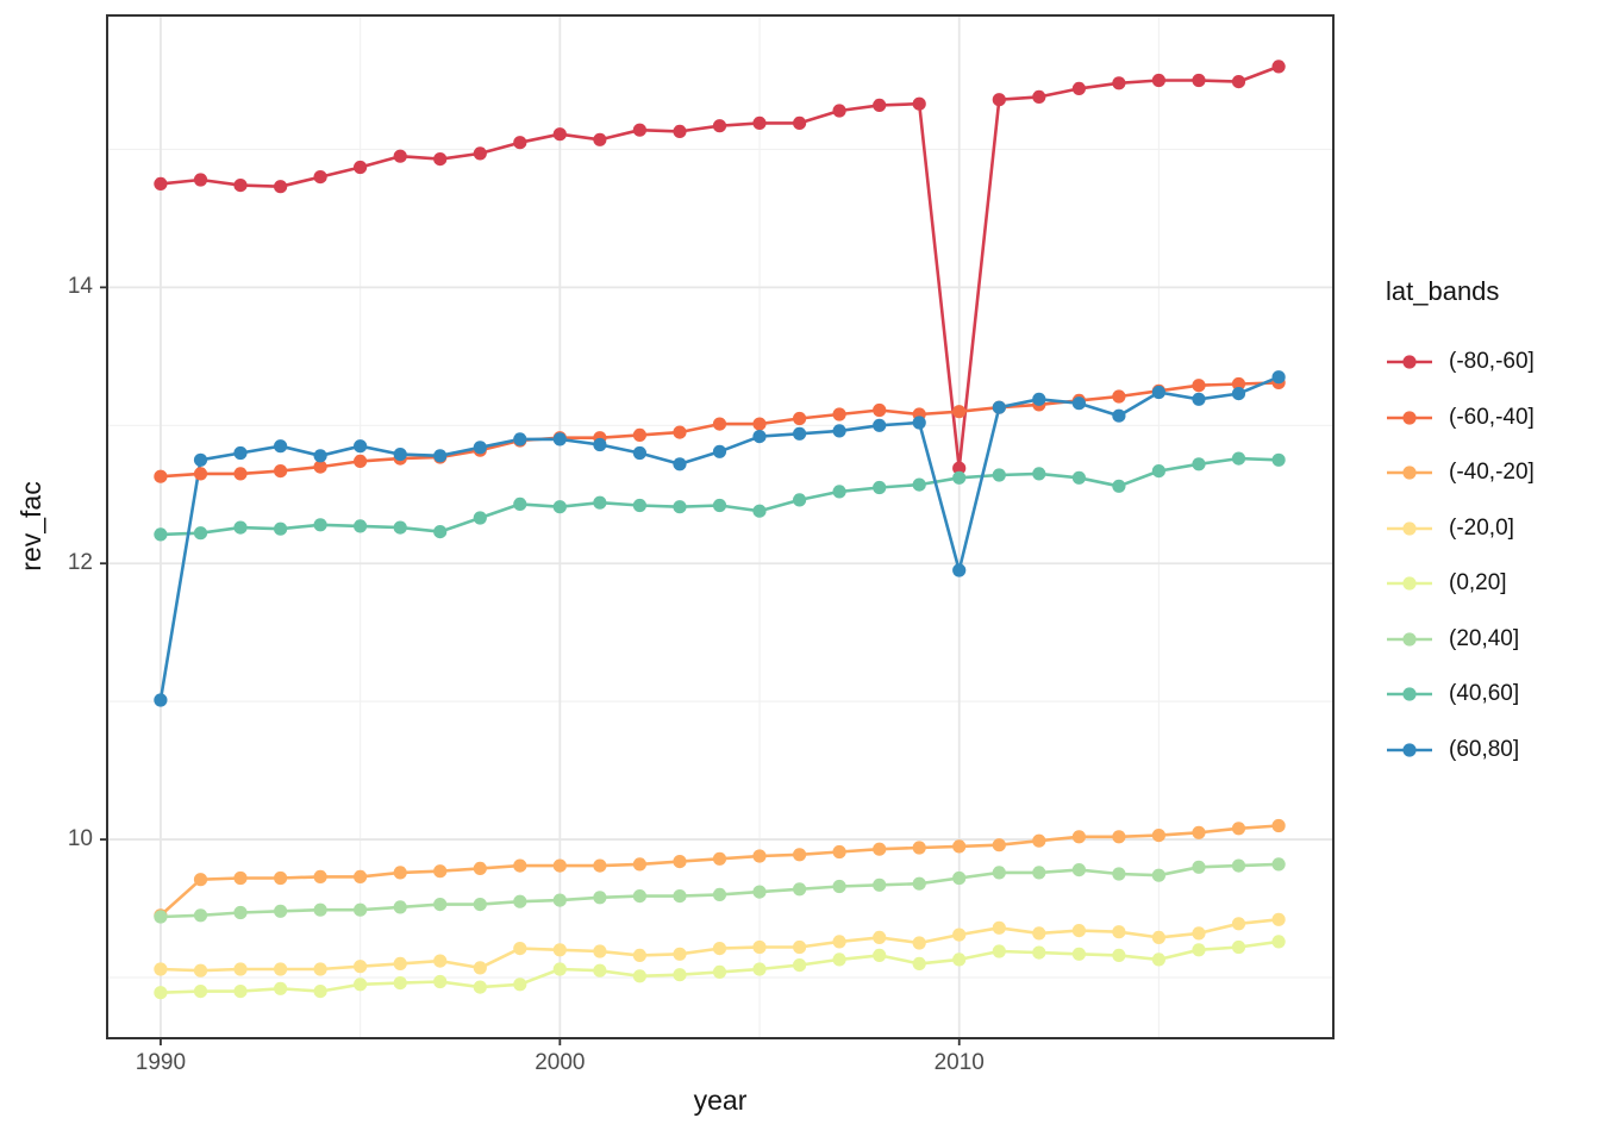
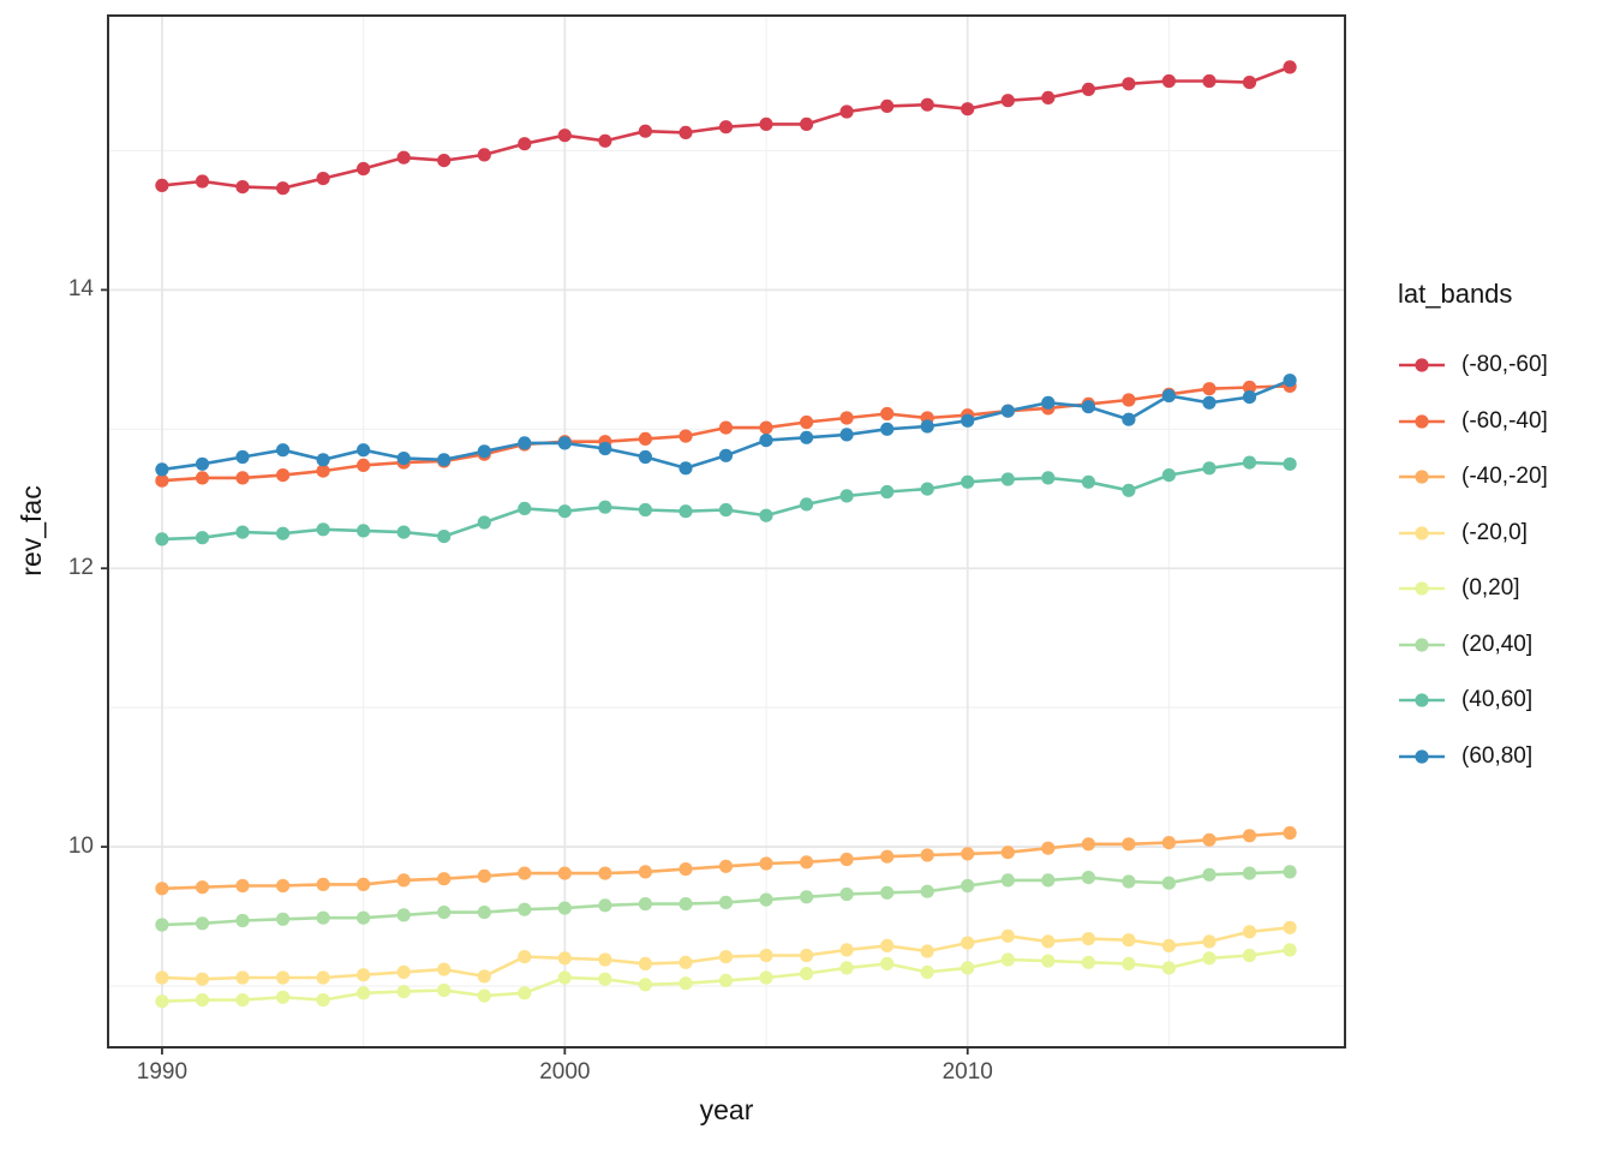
(-40,-20]/1990: 9.45 -> 9.70
(60,80]/1990: 11.01 -> 12.71
(-80,-60]/2010: 12.69 -> 15.30
(60,80]/2010: 11.95 -> 13.06
